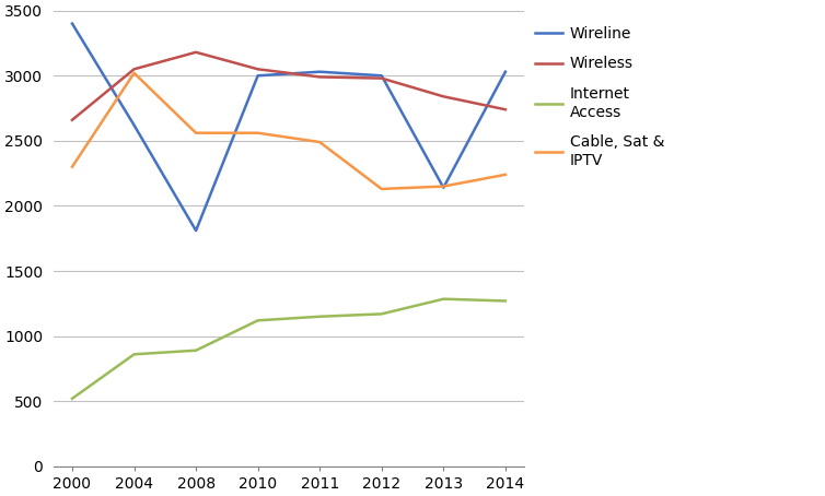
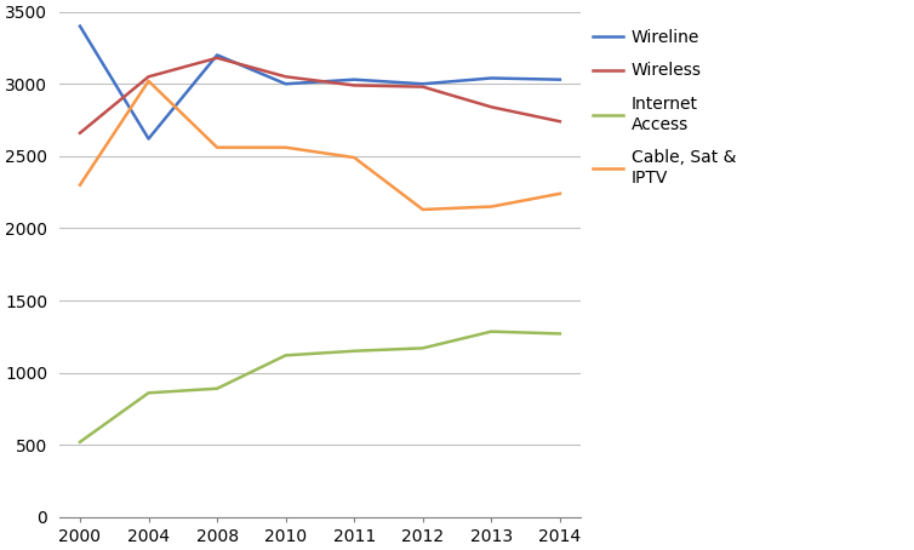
Wireline/2008: 1810 -> 3200
Wireline/2013: 2140 -> 3040
